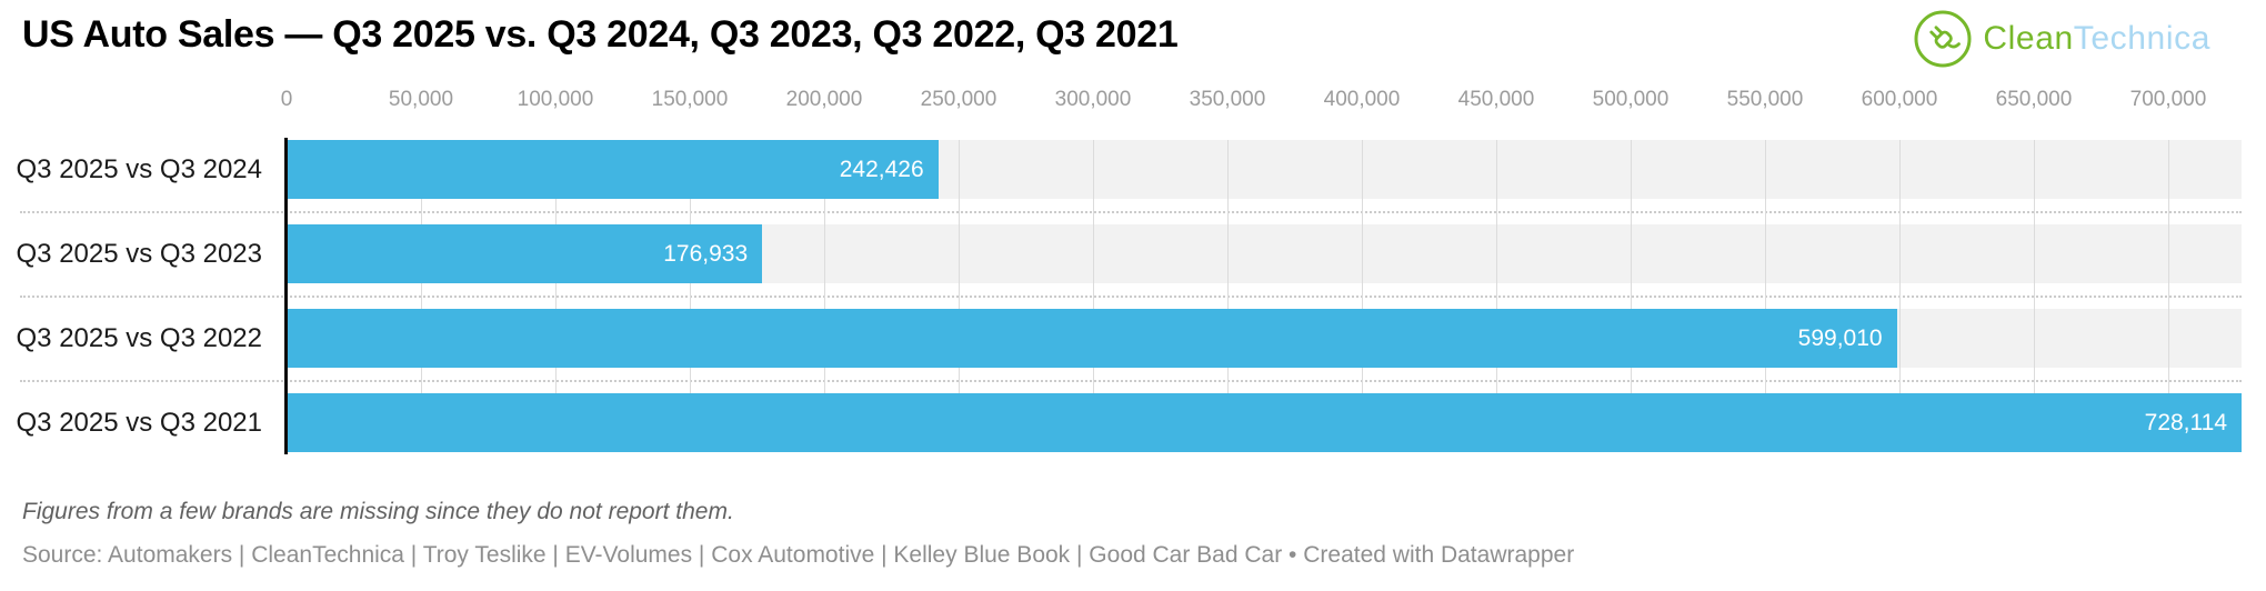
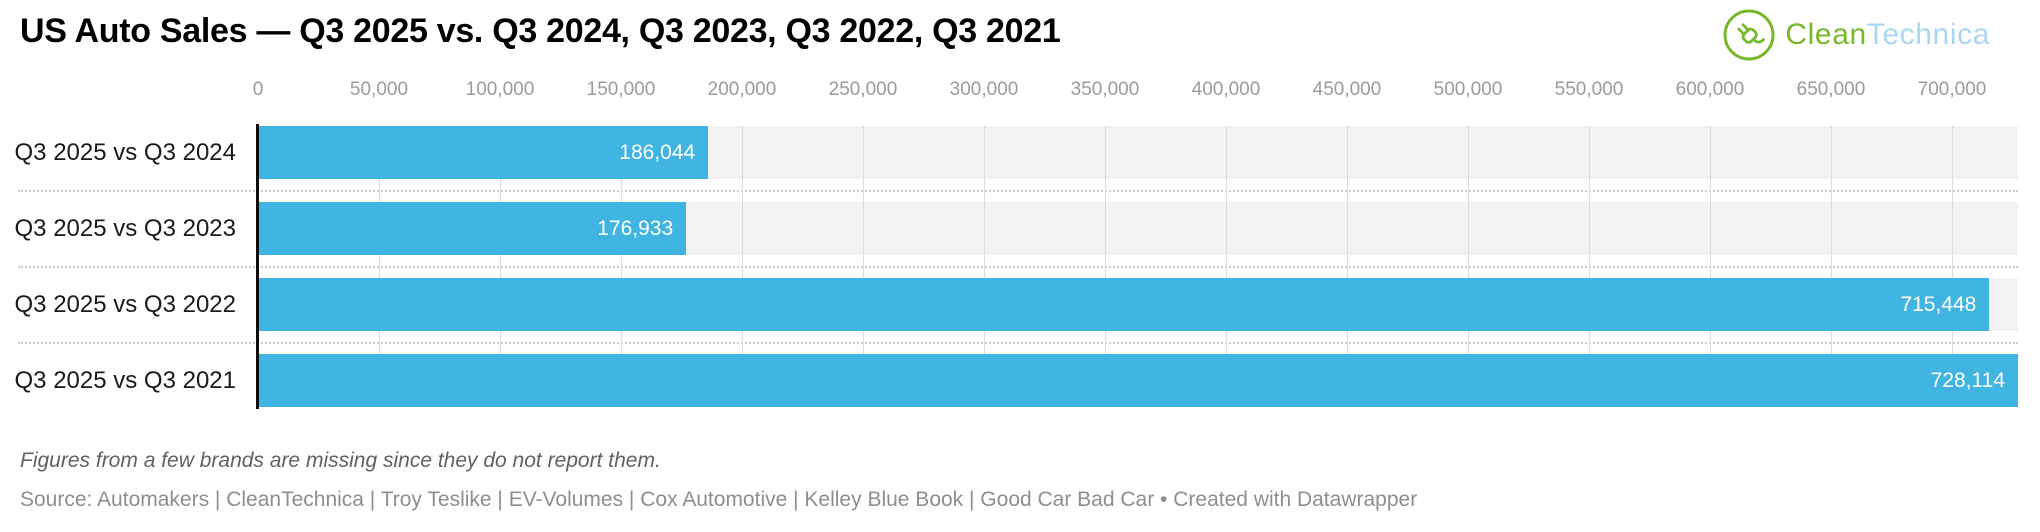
Q3 2025 vs Q3 2024: 242,426 -> 186,044
Q3 2025 vs Q3 2022: 599,010 -> 715,448
